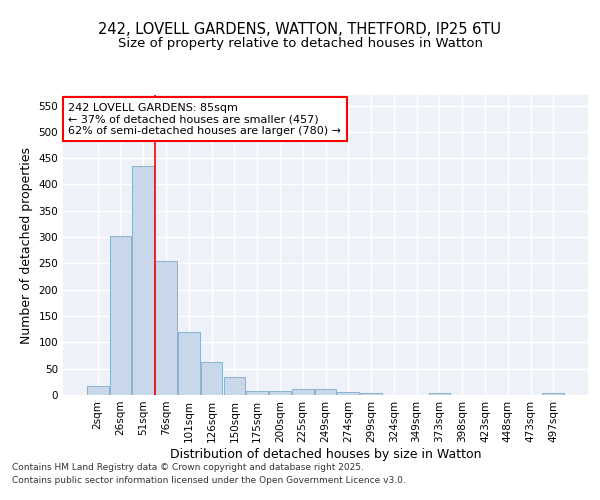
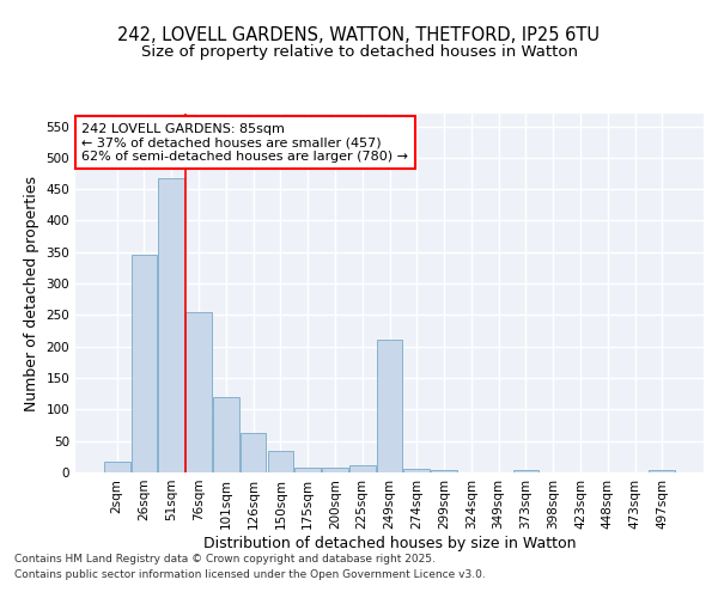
26sqm: 302 -> 346
51sqm: 435 -> 468
249sqm: 11 -> 210
